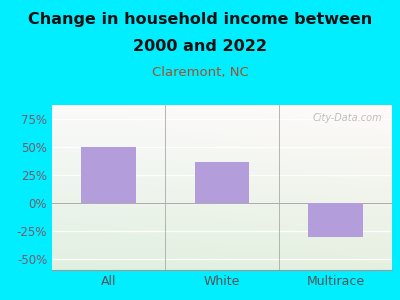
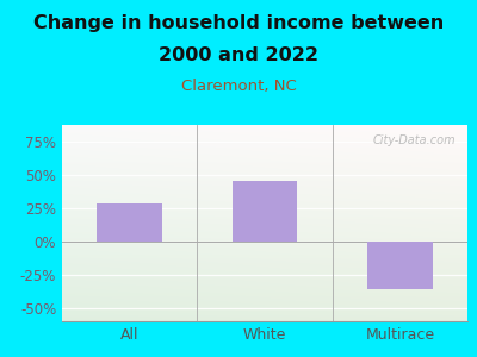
All: 50% -> 29%
White: 37% -> 46%
Multirace: -30% -> -36%
